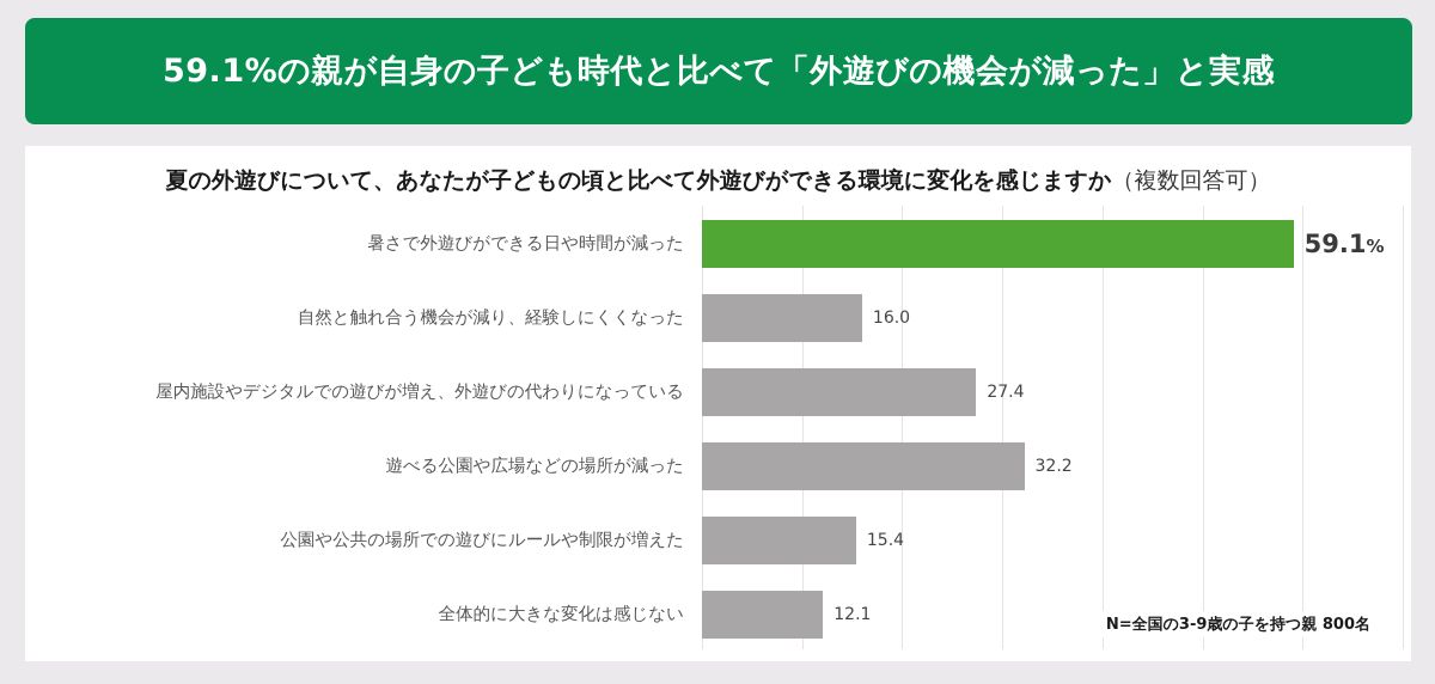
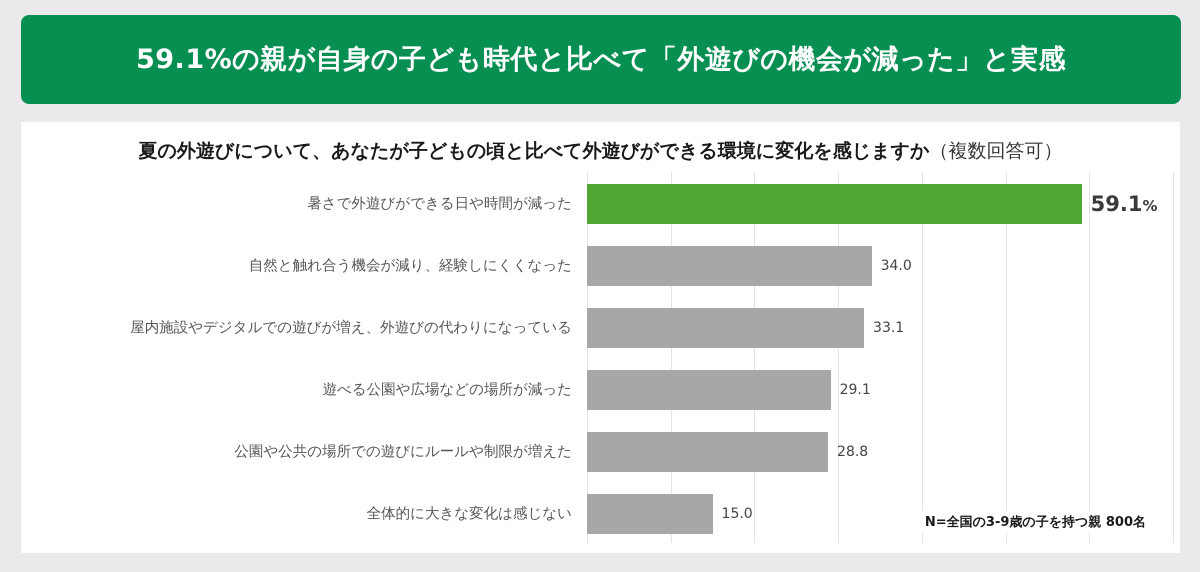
自然と触れ合う機会が減り、経験しにくくなった: 16.0 -> 34.0
屋内施設やデジタルでの遊びが増え、外遊びの代わりになっている: 27.4 -> 33.1
遊べる公園や広場などの場所が減った: 32.2 -> 29.1
公園や公共の場所での遊びにルールや制限が増えた: 15.4 -> 28.8
全体的に大きな変化は感じない: 12.1 -> 15.0
